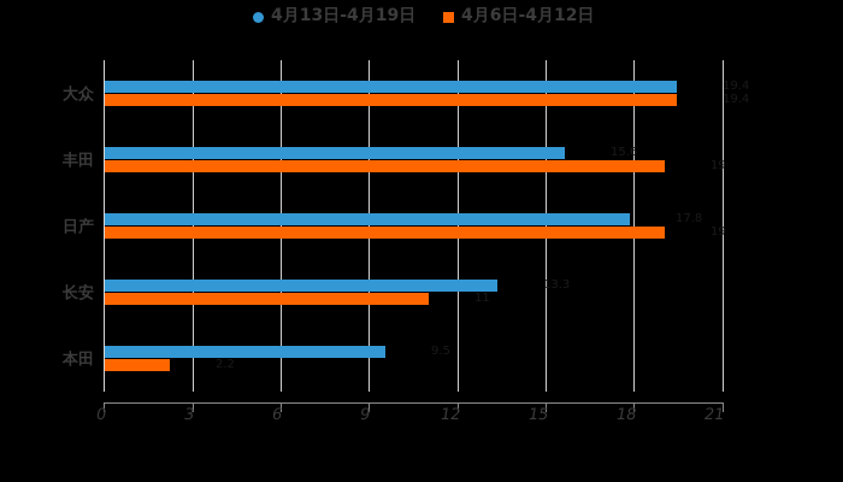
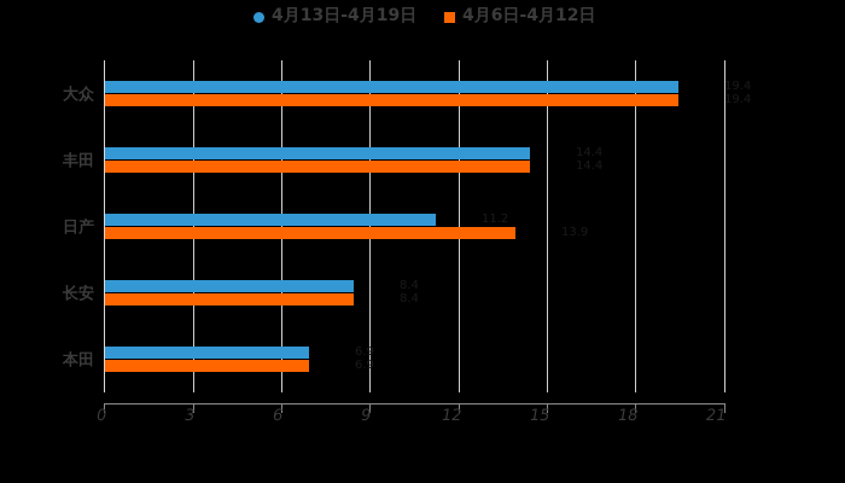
4月13日-4月19日/丰田: 15.6 -> 14.4
4月6日-4月12日/丰田: 19 -> 14.4
4月13日-4月19日/日产: 17.8 -> 11.2
4月6日-4月12日/日产: 19 -> 13.9
4月13日-4月19日/长安: 13.3 -> 8.4
4月6日-4月12日/长安: 11 -> 8.4
4月13日-4月19日/本田: 9.5 -> 6.9
4月6日-4月12日/本田: 2.2 -> 6.9
